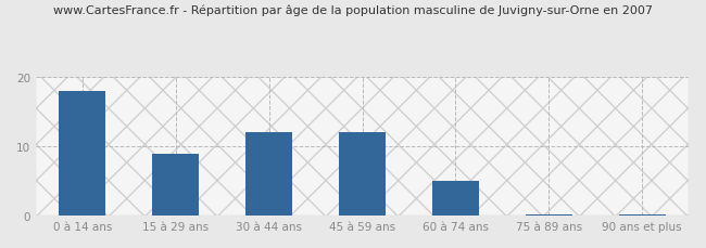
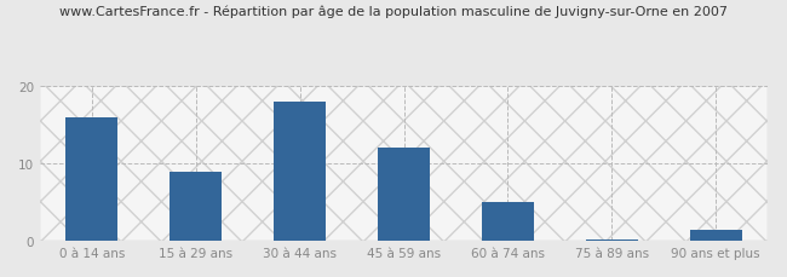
0 à 14 ans: 18.0 -> 16.0
30 à 44 ans: 12.0 -> 18.0
90 ans et plus: 0.1 -> 1.4
